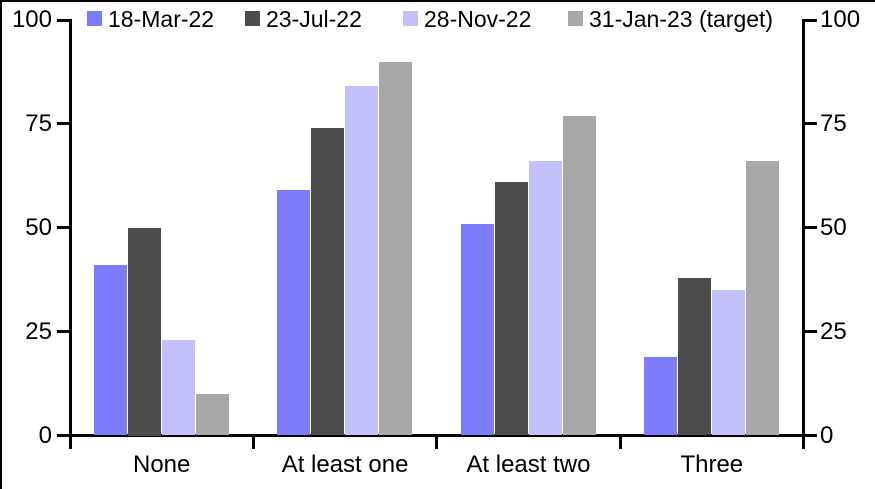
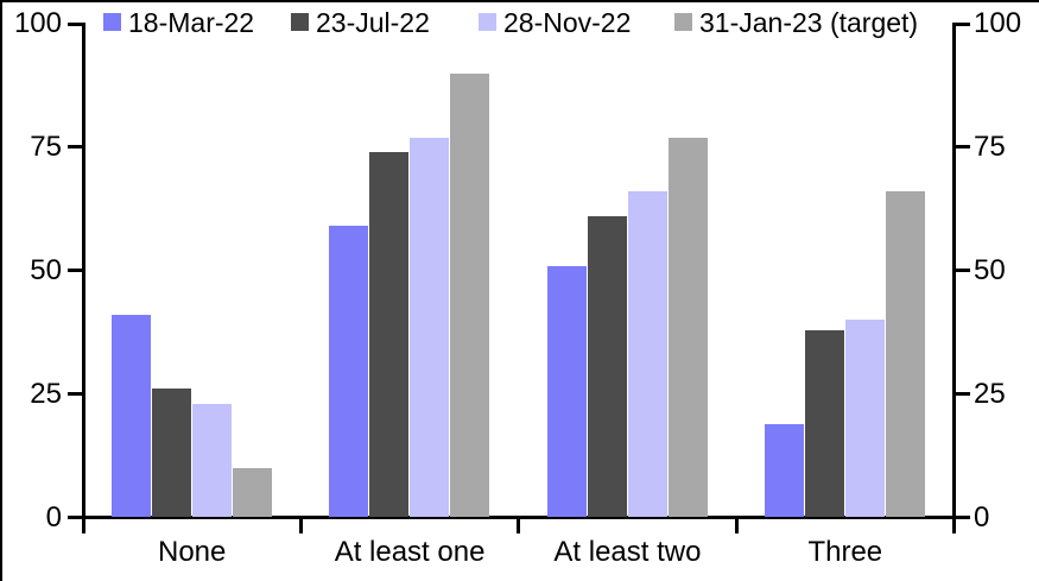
23-Jul-22/None: 50 -> 26
28-Nov-22/At least one: 84 -> 77
28-Nov-22/Three: 35 -> 40
